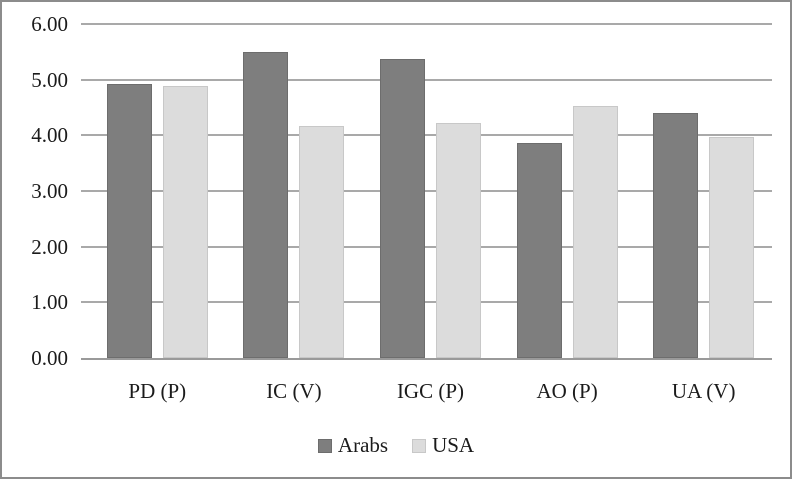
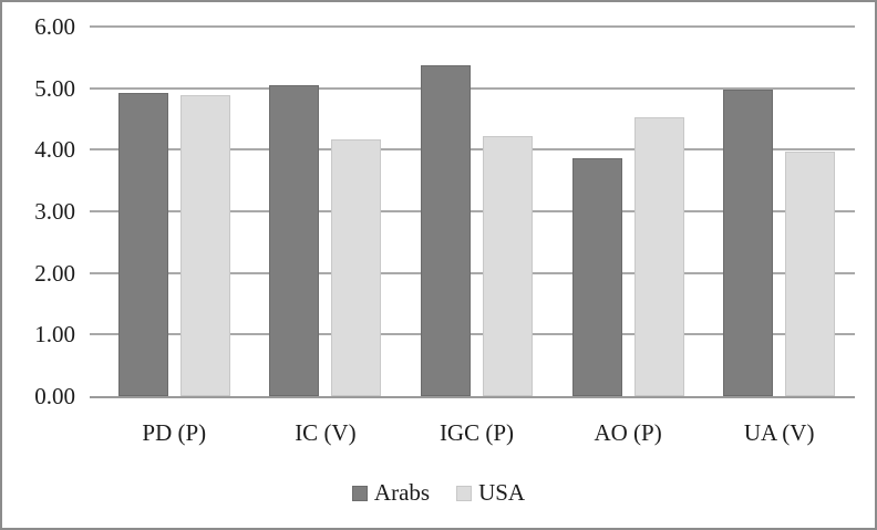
Arabs/IC (V): 5.5 -> 5.0
Arabs/UA (V): 4.4 -> 5.0
